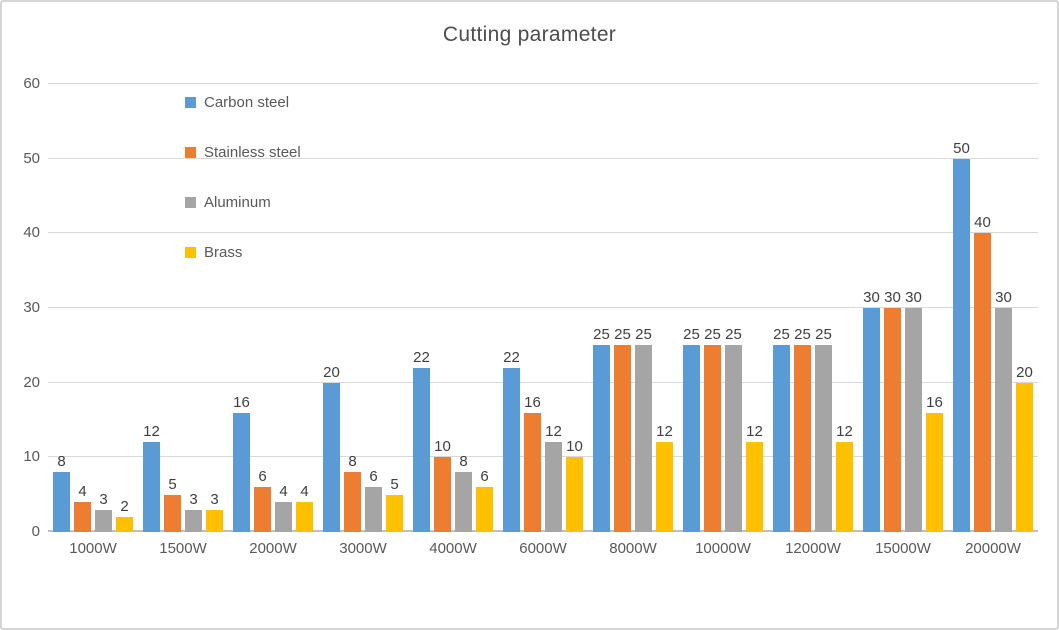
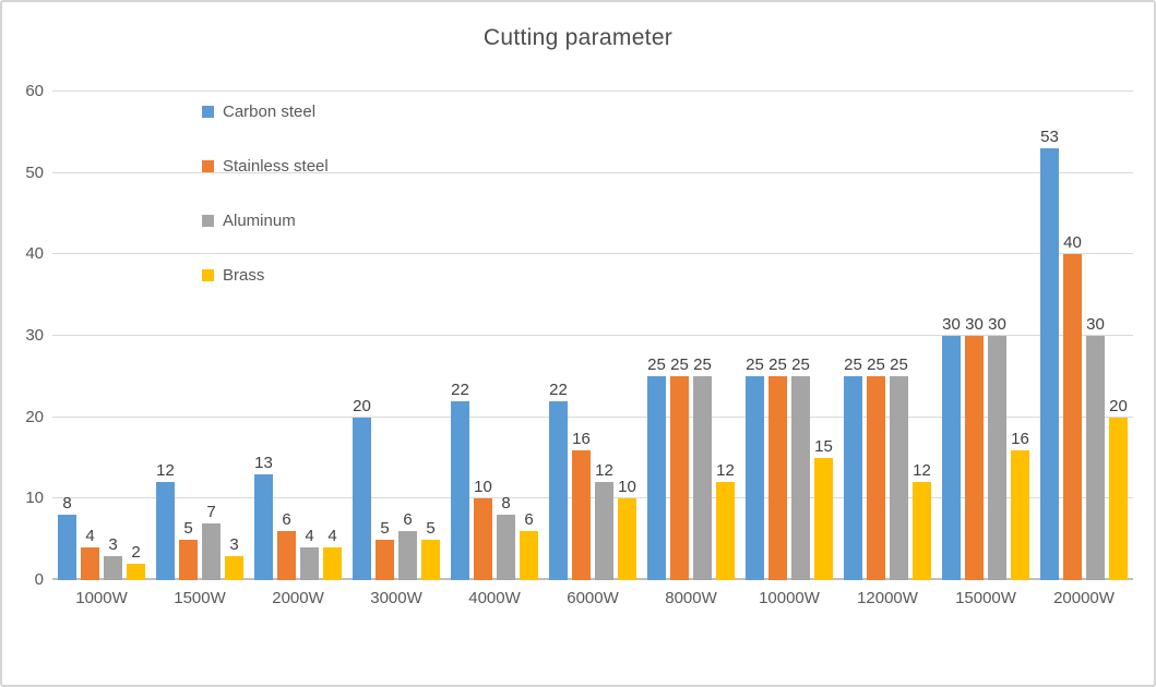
Aluminum/1500W: 3 -> 7
Carbon steel/2000W: 16 -> 13
Stainless steel/3000W: 8 -> 5
Brass/10000W: 12 -> 15
Carbon steel/20000W: 50 -> 53
